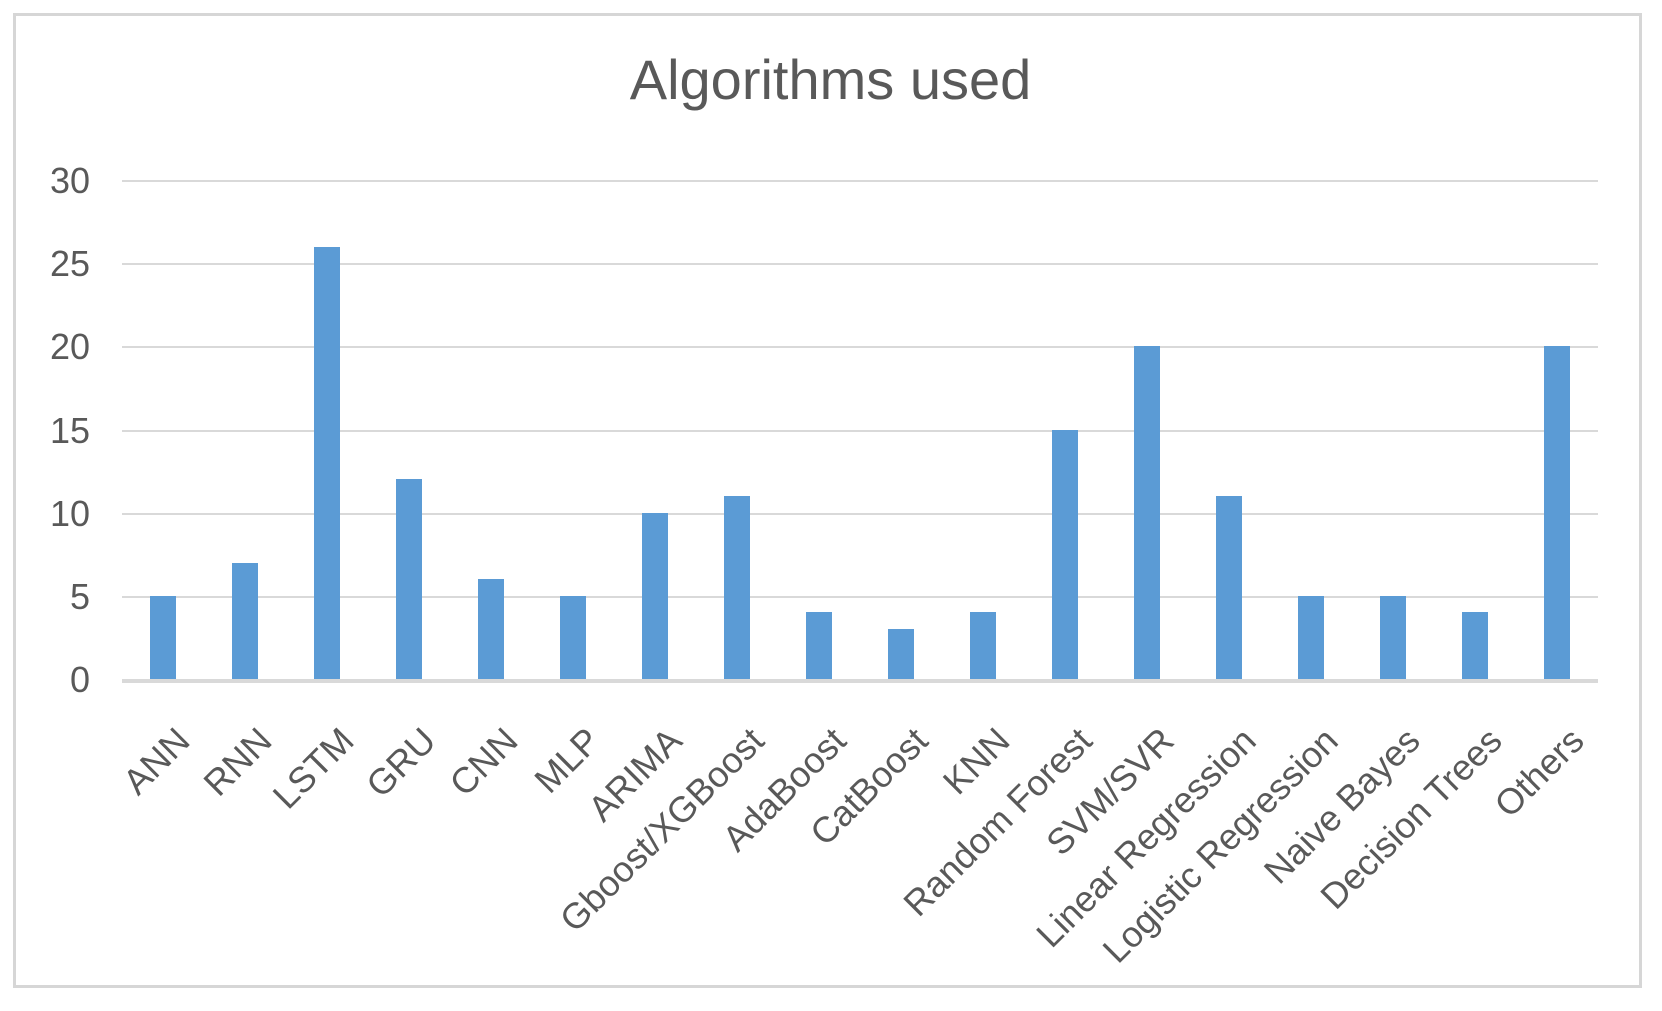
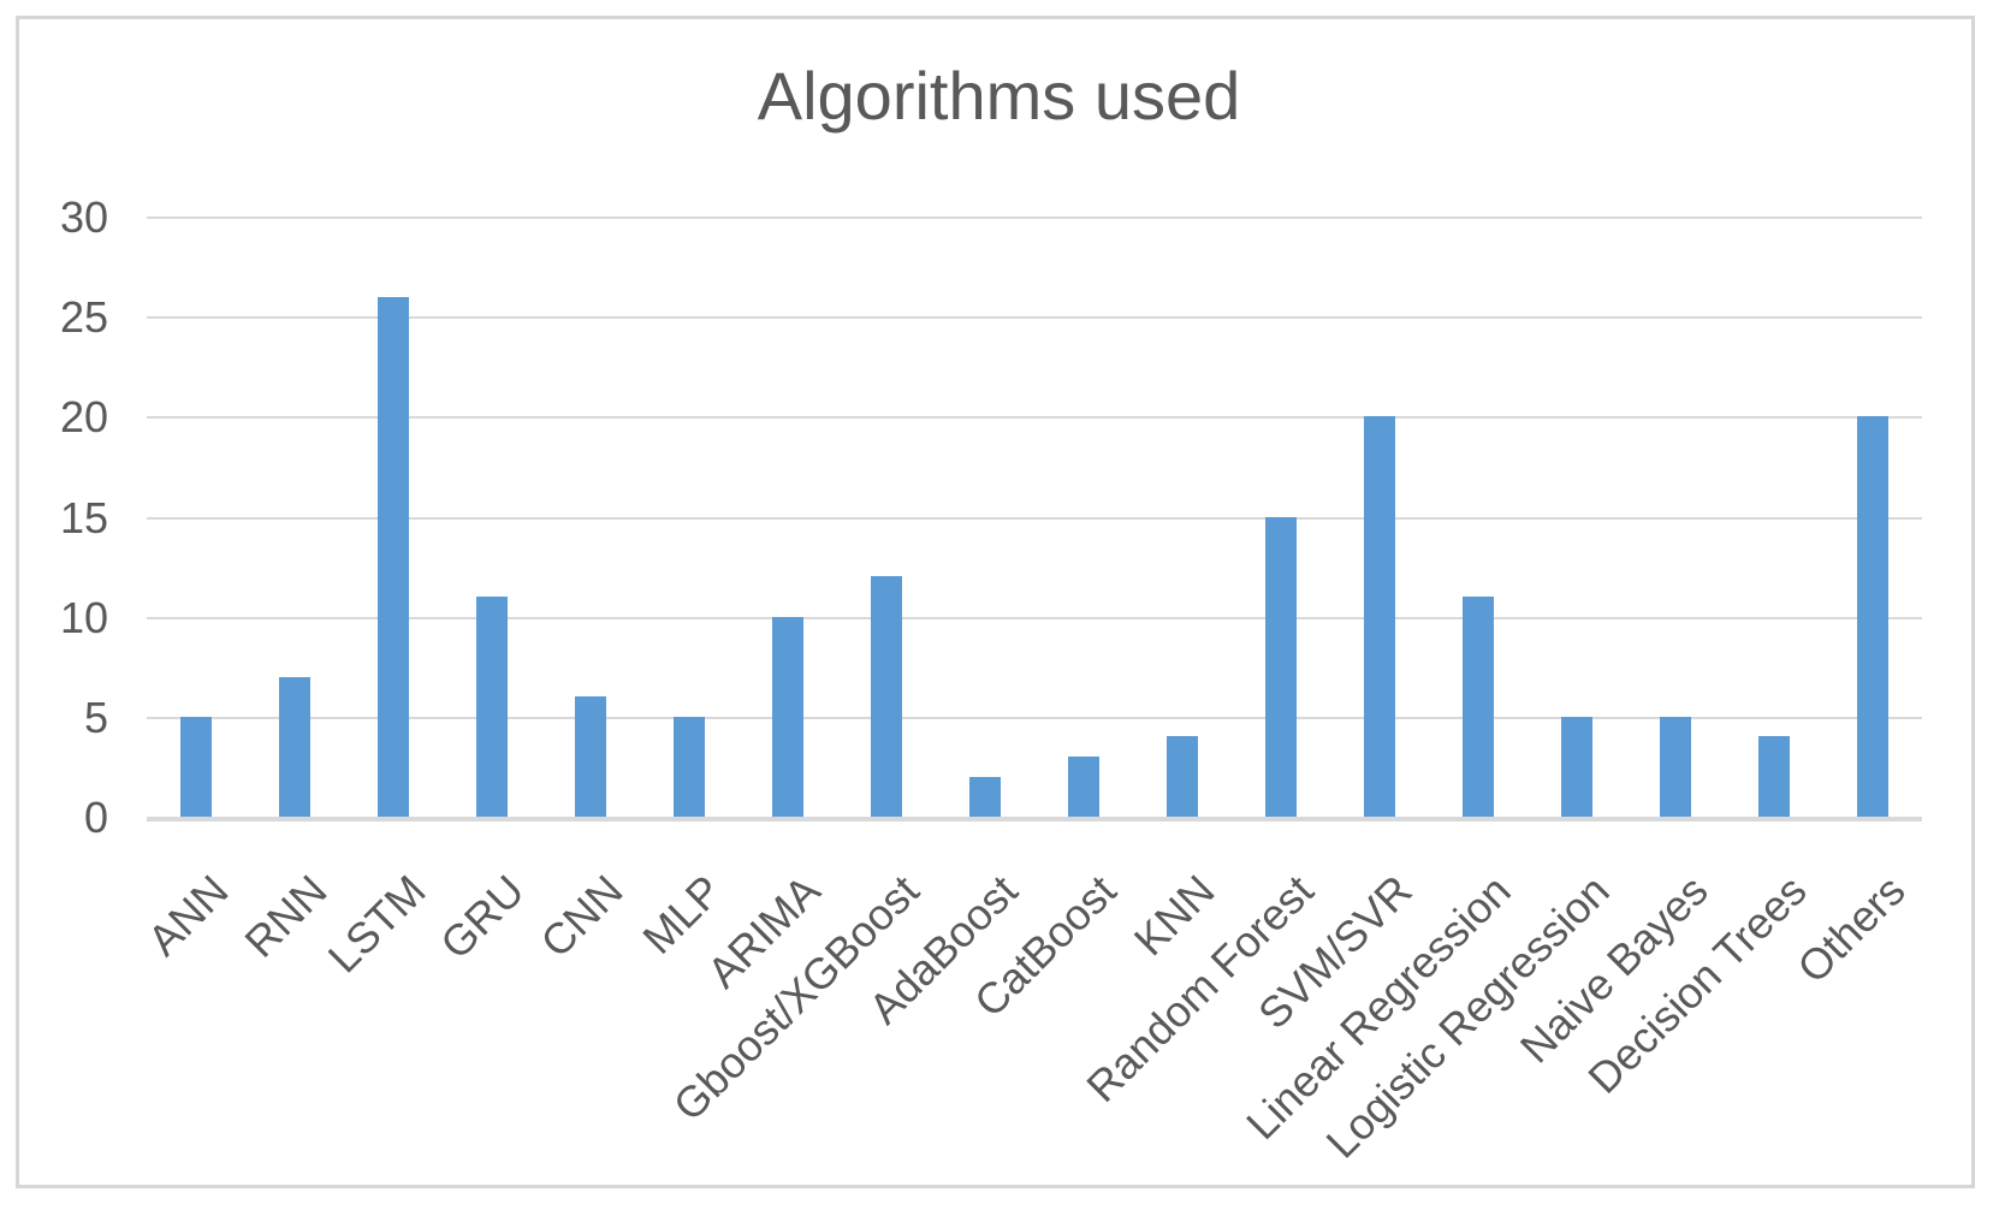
GRU: 12 -> 11
Gboost/XGBoost: 11 -> 12
AdaBoost: 4 -> 2
